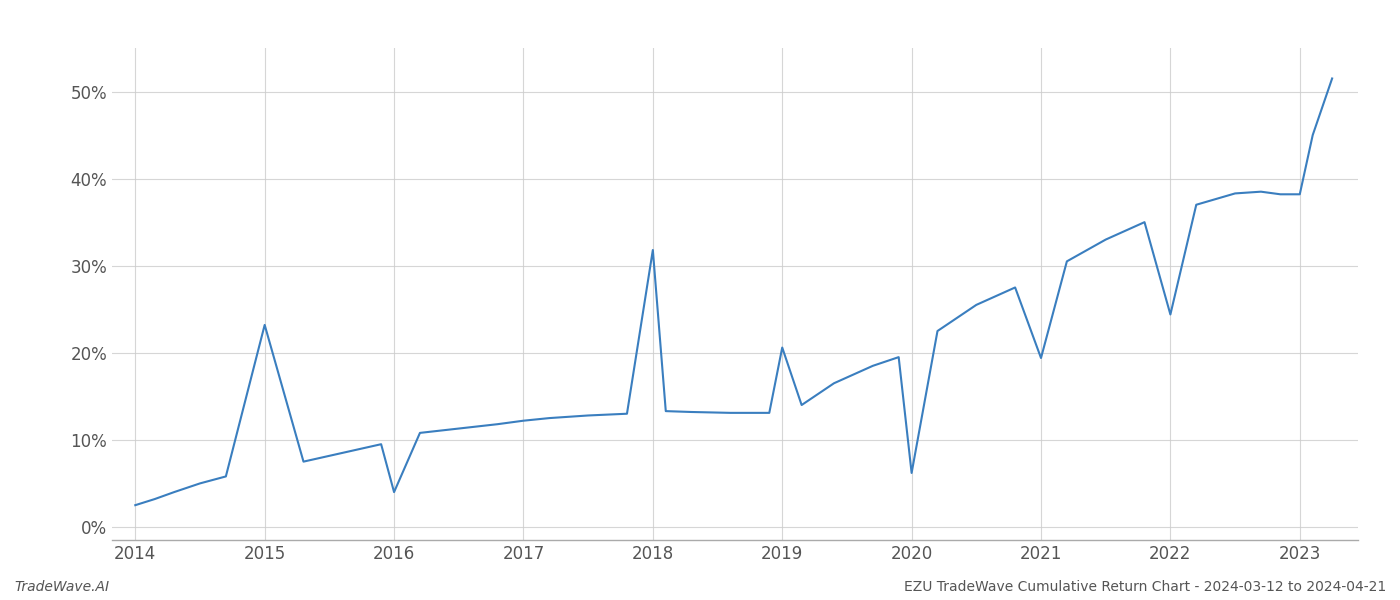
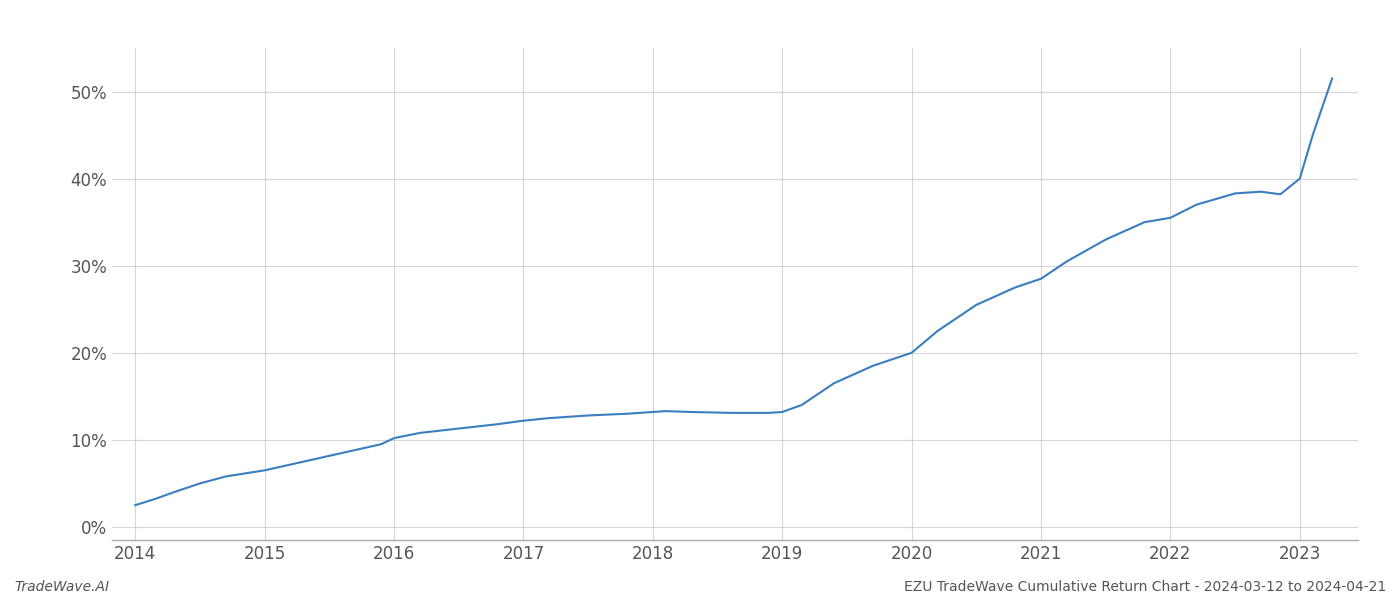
2015: 23.2% -> 6.5%
2016: 4.0% -> 10.2%
2018: 31.8% -> 13.2%
2019: 20.6% -> 13.2%
2020: 6.2% -> 20.0%
2021: 19.4% -> 28.5%
2022: 24.4% -> 35.5%
2023: 38.2% -> 40.0%
